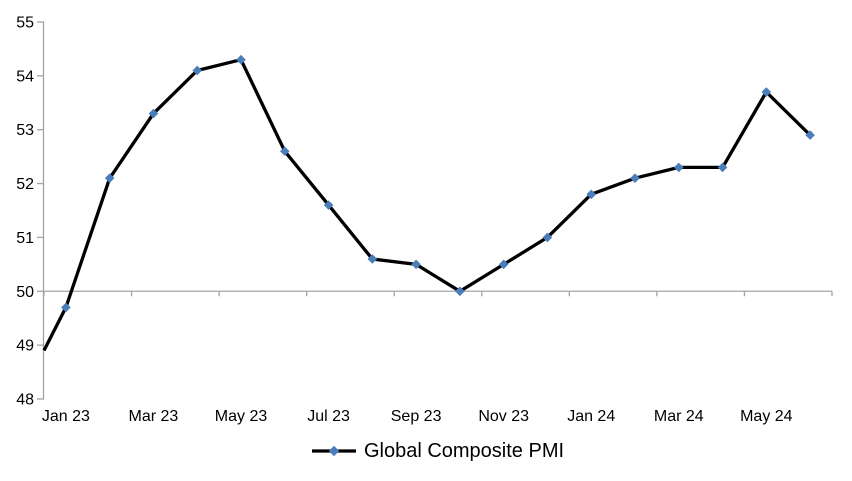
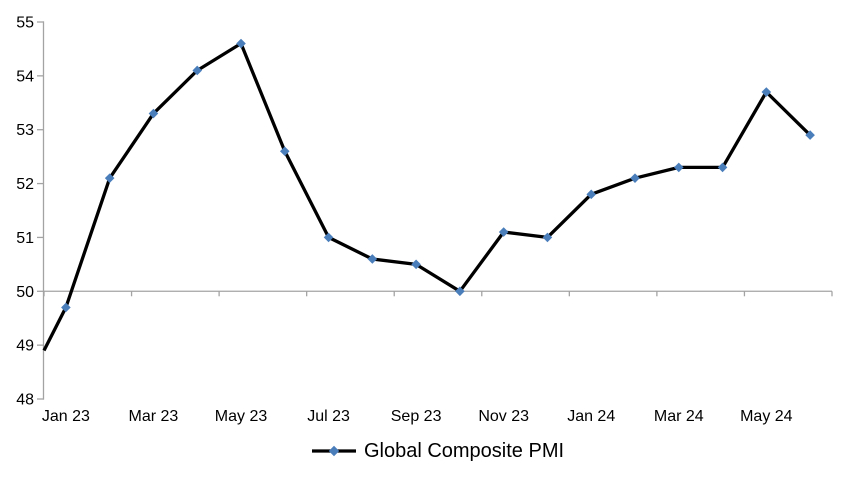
May 23: 54.3 -> 54.6
Jul 23: 51.6 -> 51.0
Nov 23: 50.5 -> 51.1
